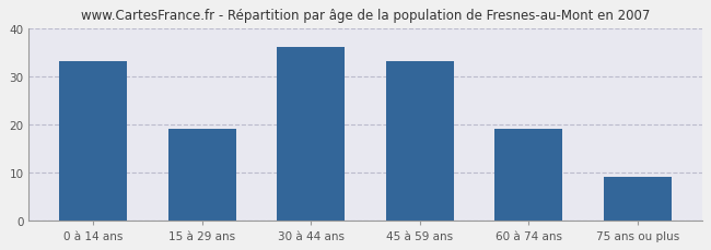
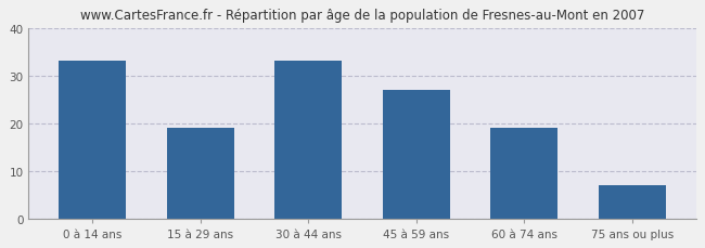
30 à 44 ans: 36 -> 33
45 à 59 ans: 33 -> 27
75 ans ou plus: 9 -> 7
